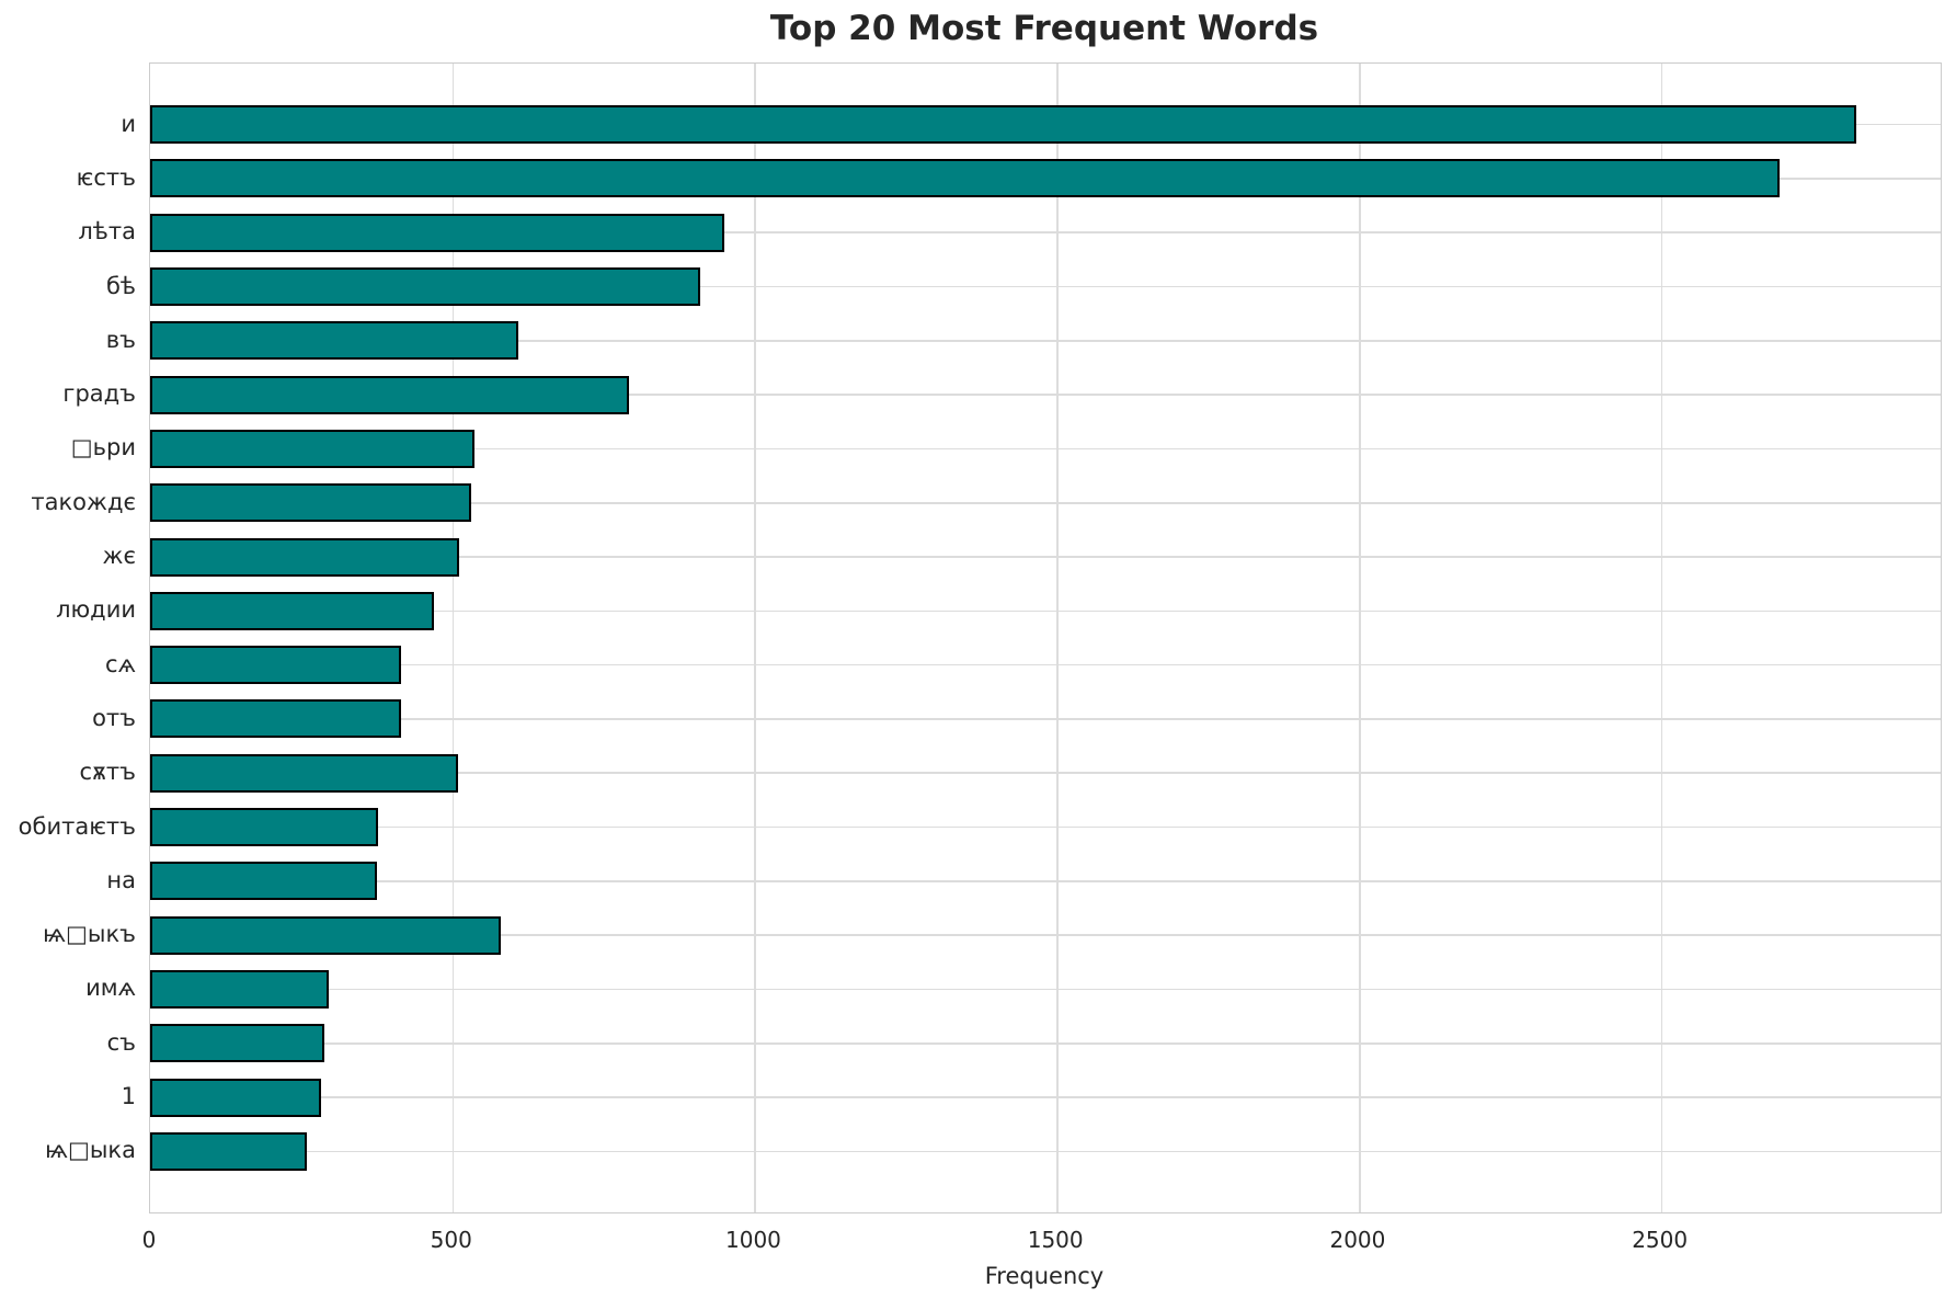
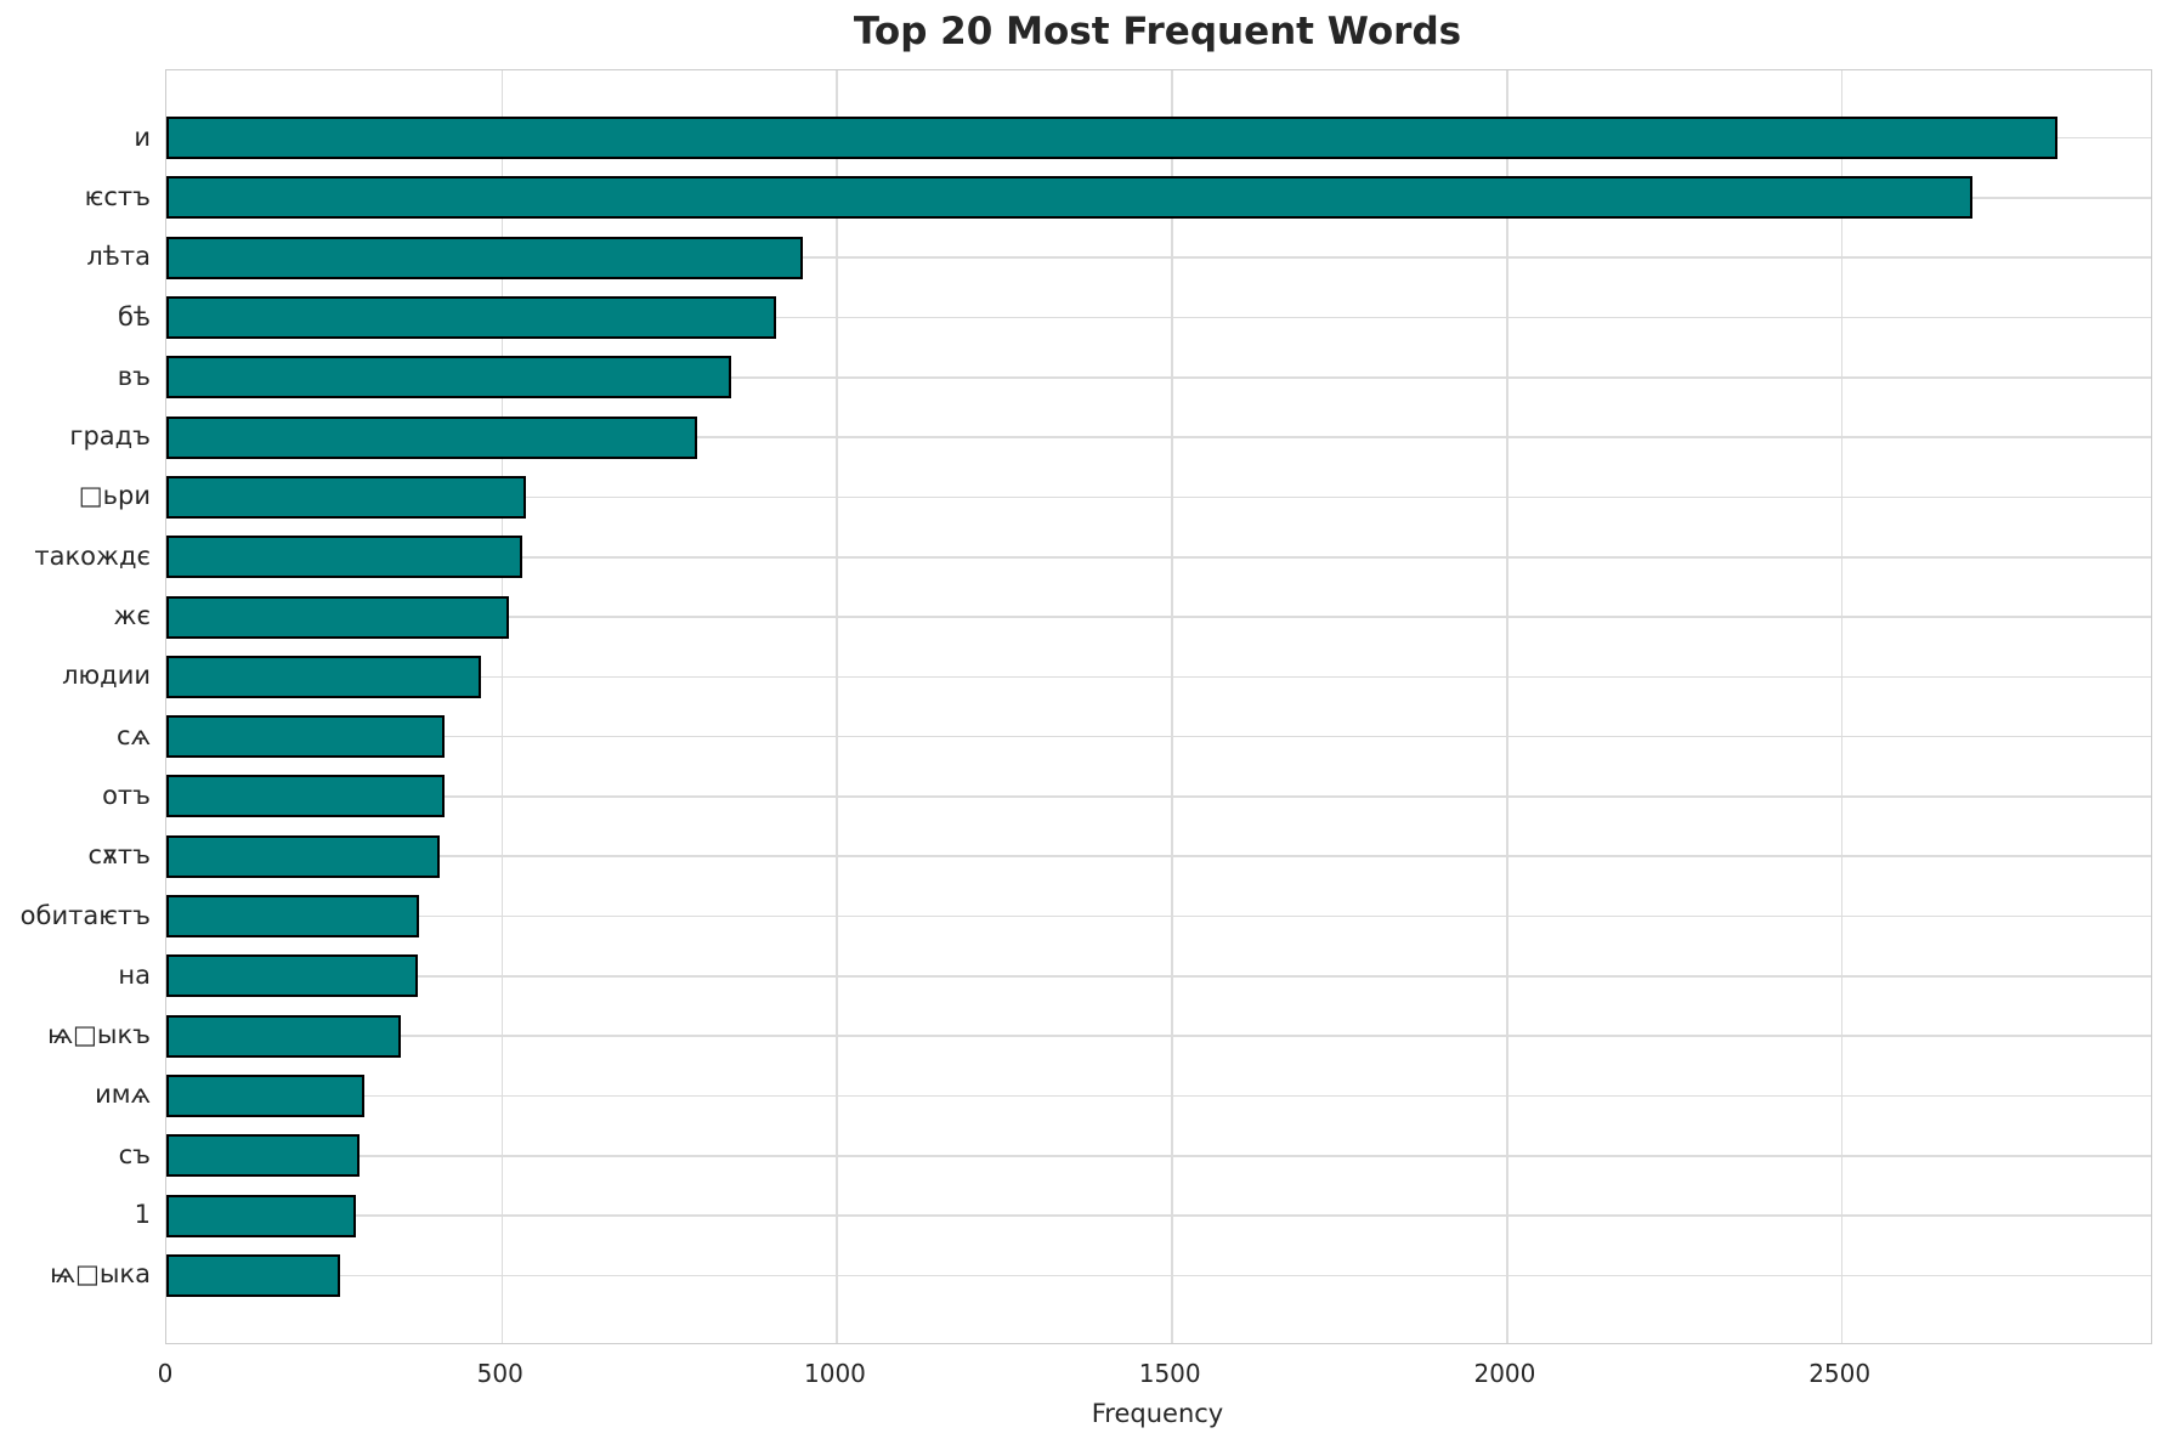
въ: 610 -> 840
сѫтъ: 510 -> 410
ѩ□ыкъ: 580 -> 350
